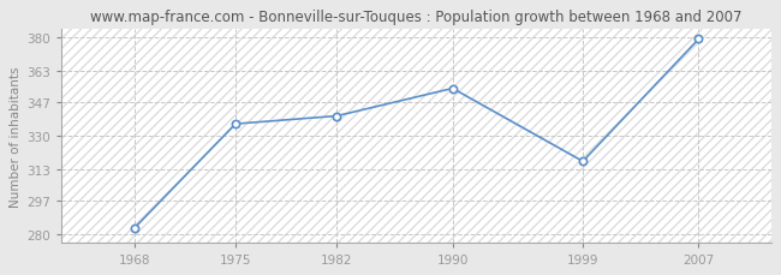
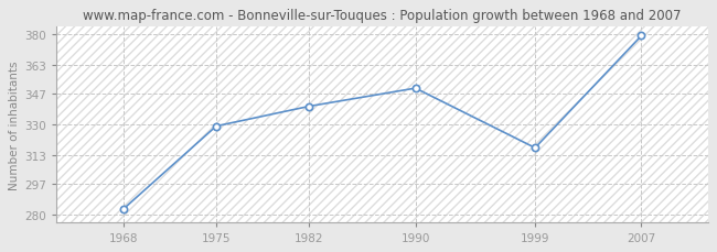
1975: 336 -> 329
1990: 354 -> 350
